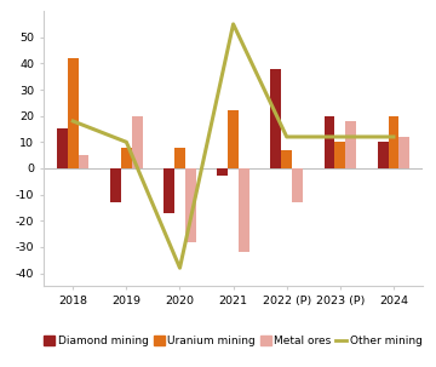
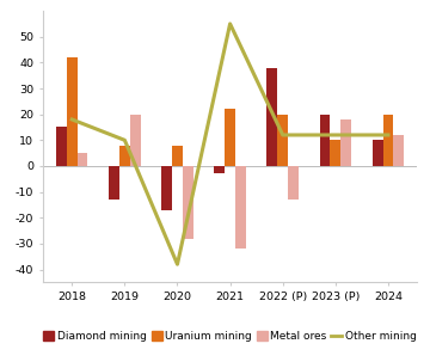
Uranium mining/2022 (P): 7 -> 20
